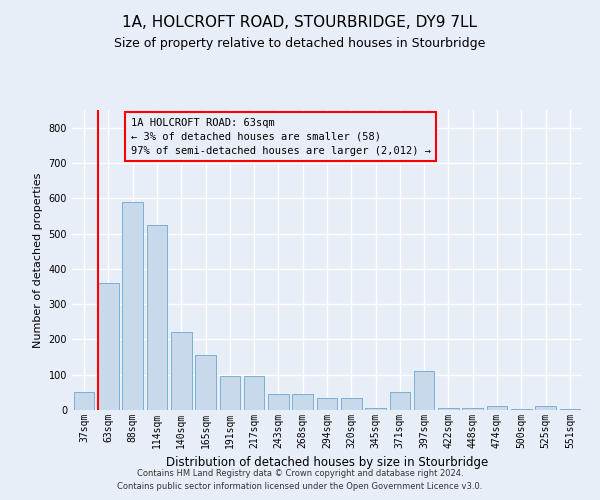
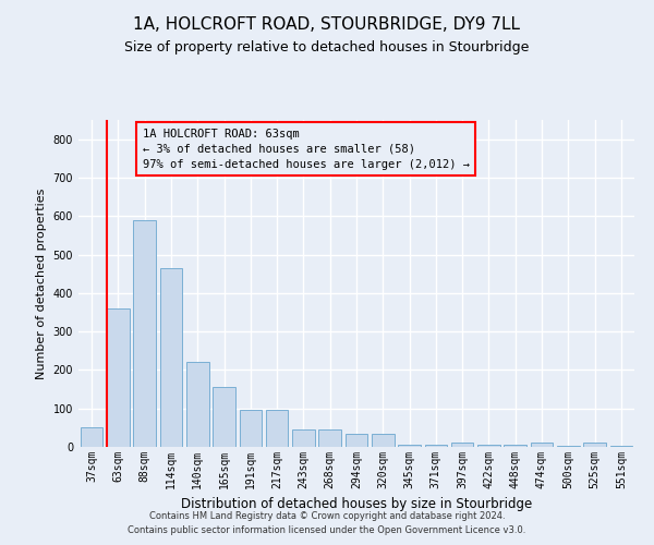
114sqm: 525 -> 465
371sqm: 50 -> 5
397sqm: 110 -> 10
